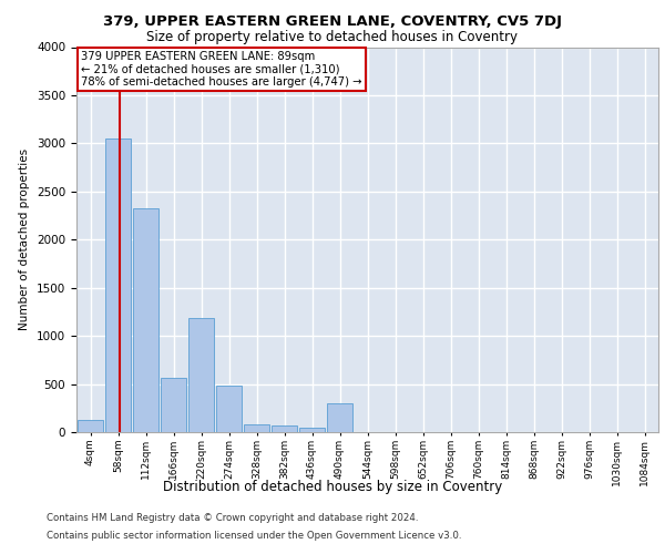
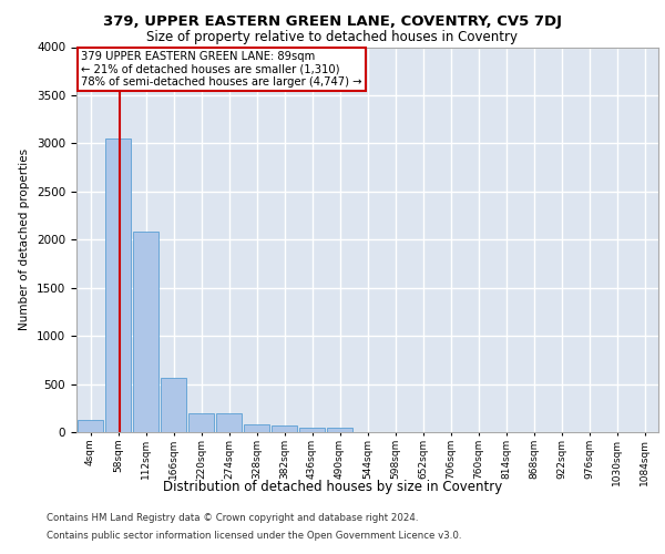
112sqm: 2320 -> 2080
220sqm: 1180 -> 200
274sqm: 480 -> 200
490sqm: 300 -> 40
